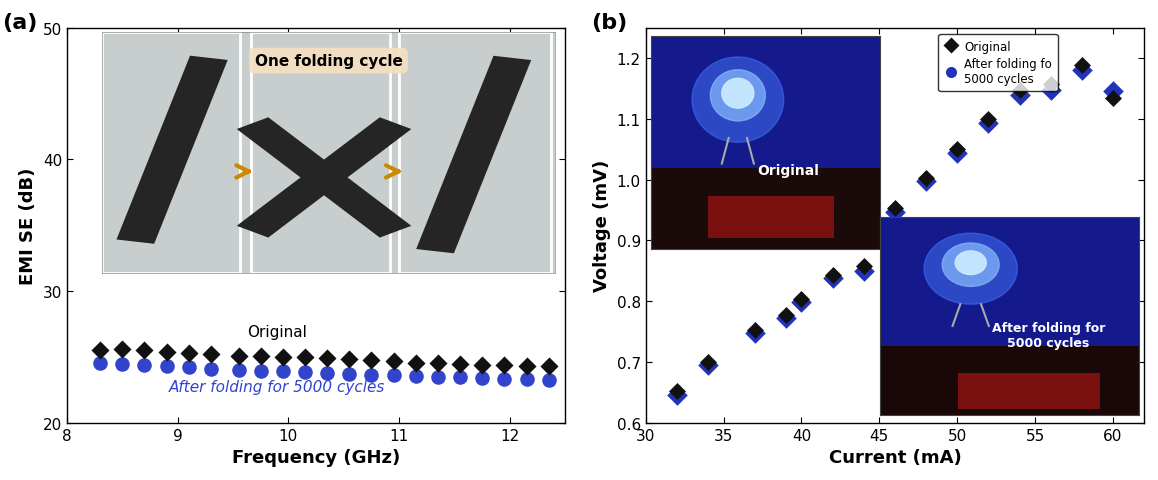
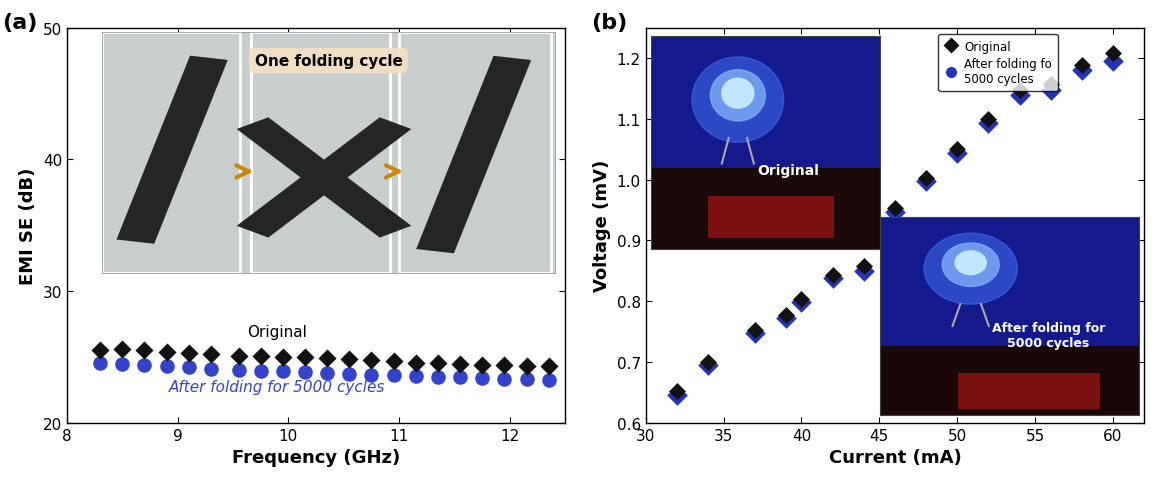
Original/60: 1.134 -> 1.208
After folding fo 5000 cycles/60: 1.146 -> 1.195
